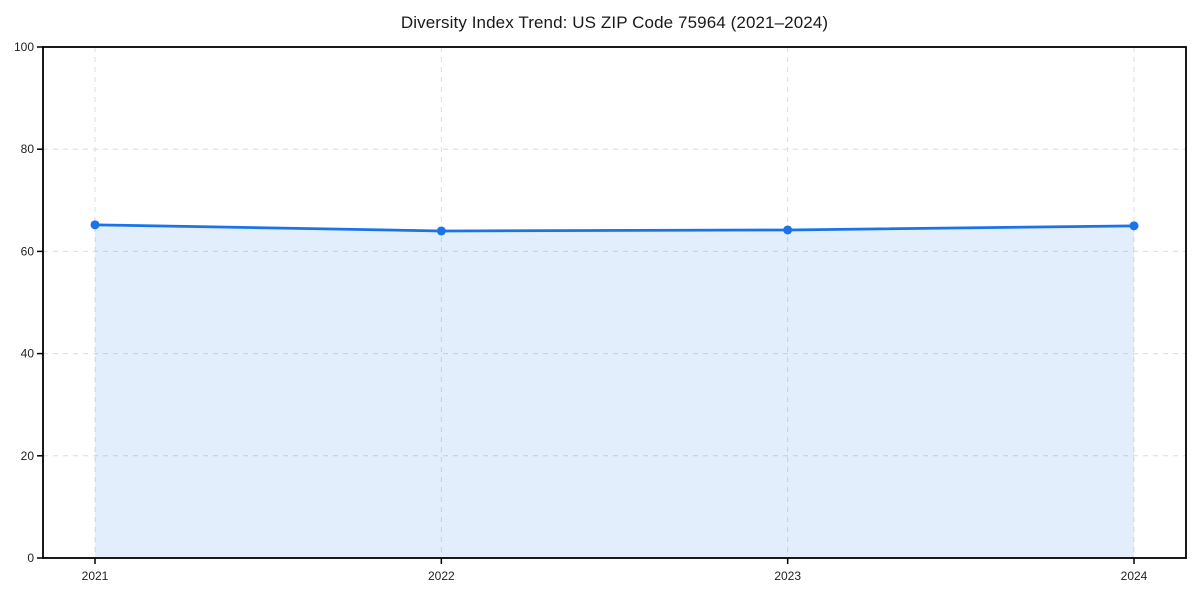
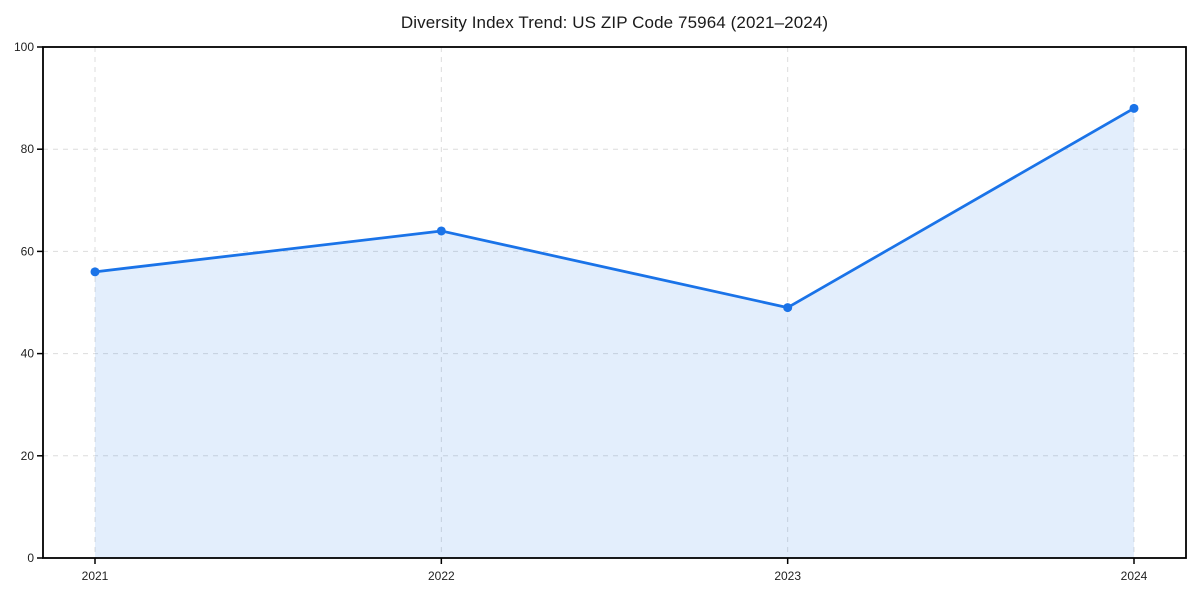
2021: 65 -> 56
2023: 64 -> 49
2024: 65 -> 88
